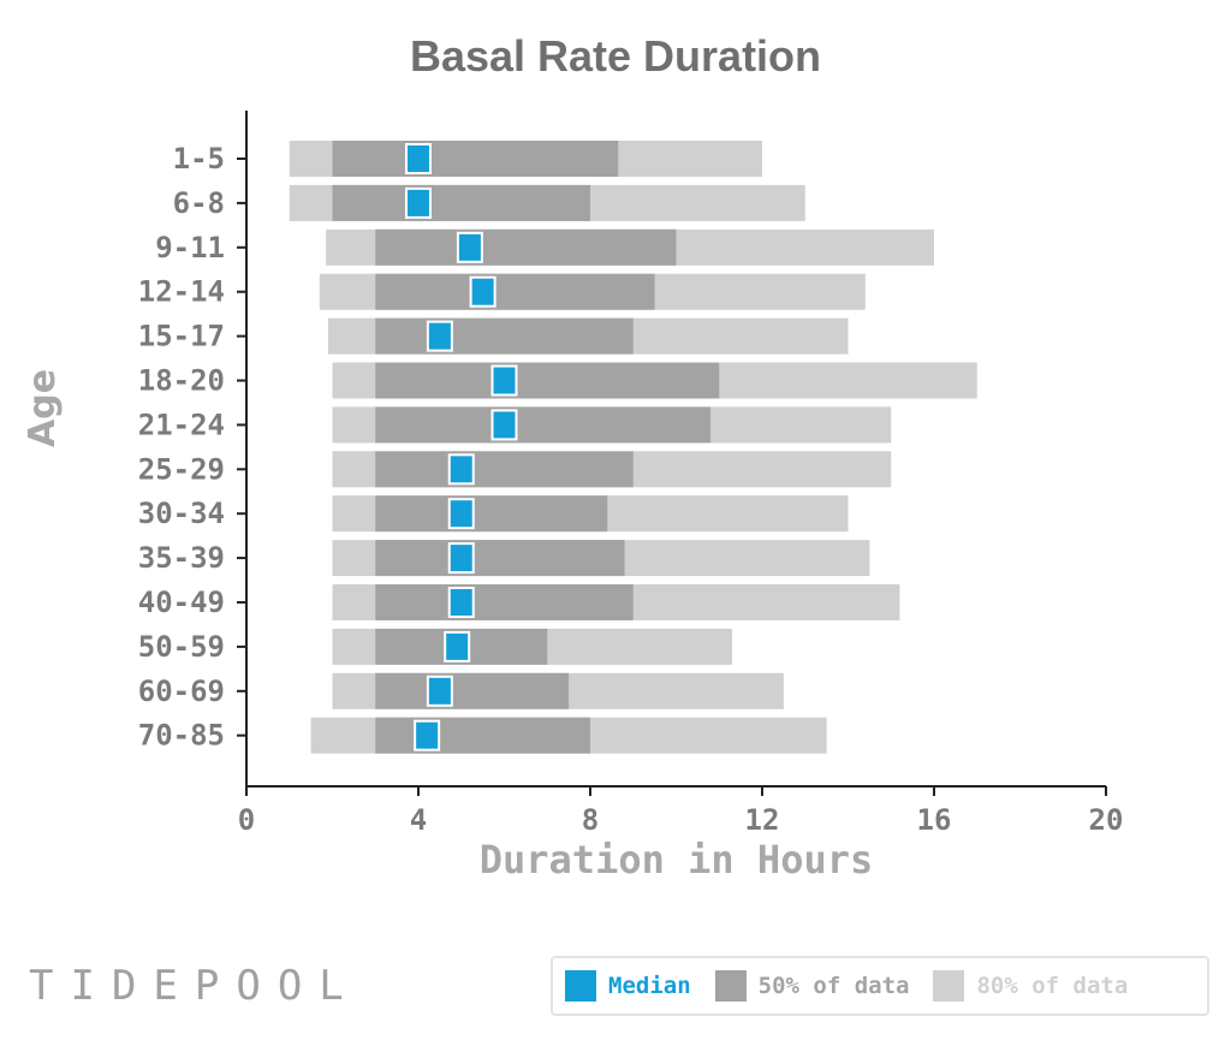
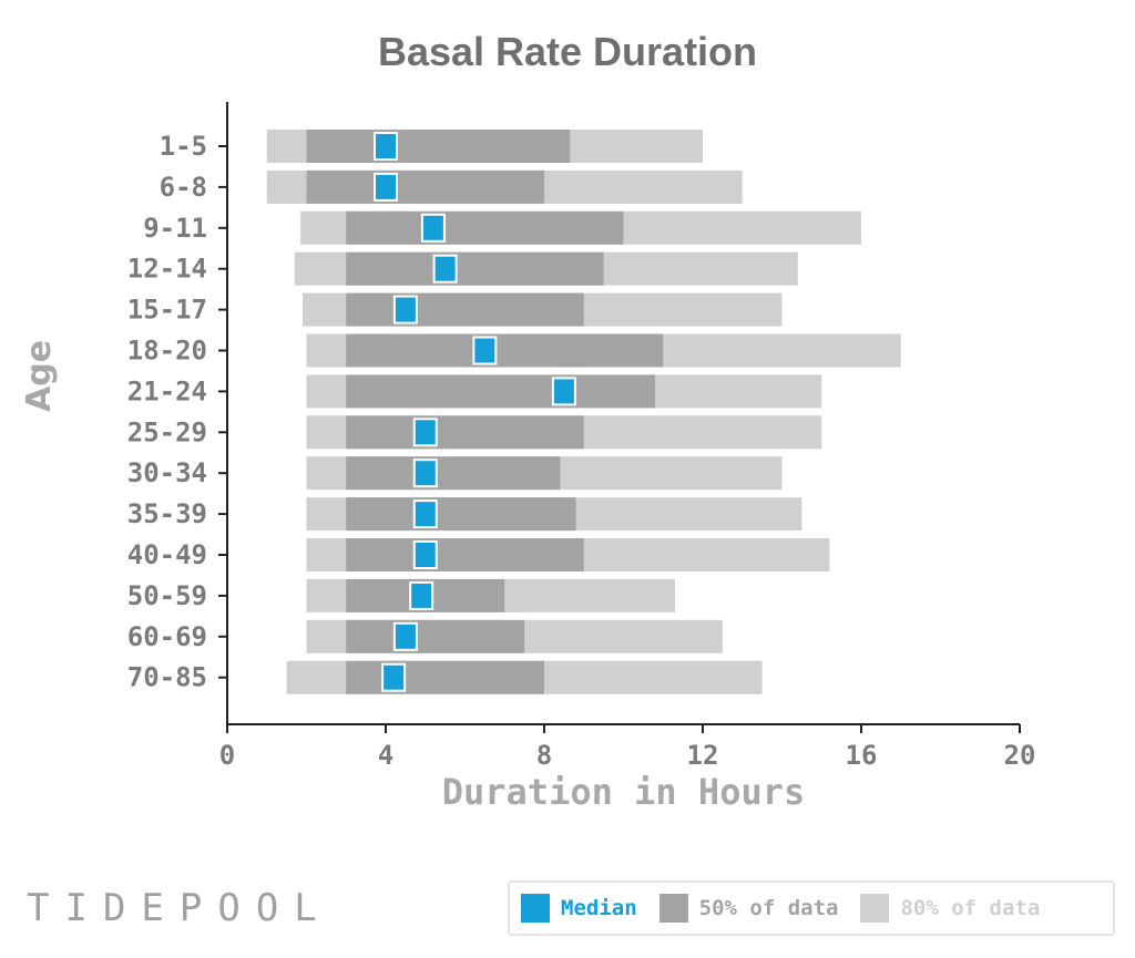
Median/18-20: 6.0 -> 6.5
Median/21-24: 6.0 -> 8.5
